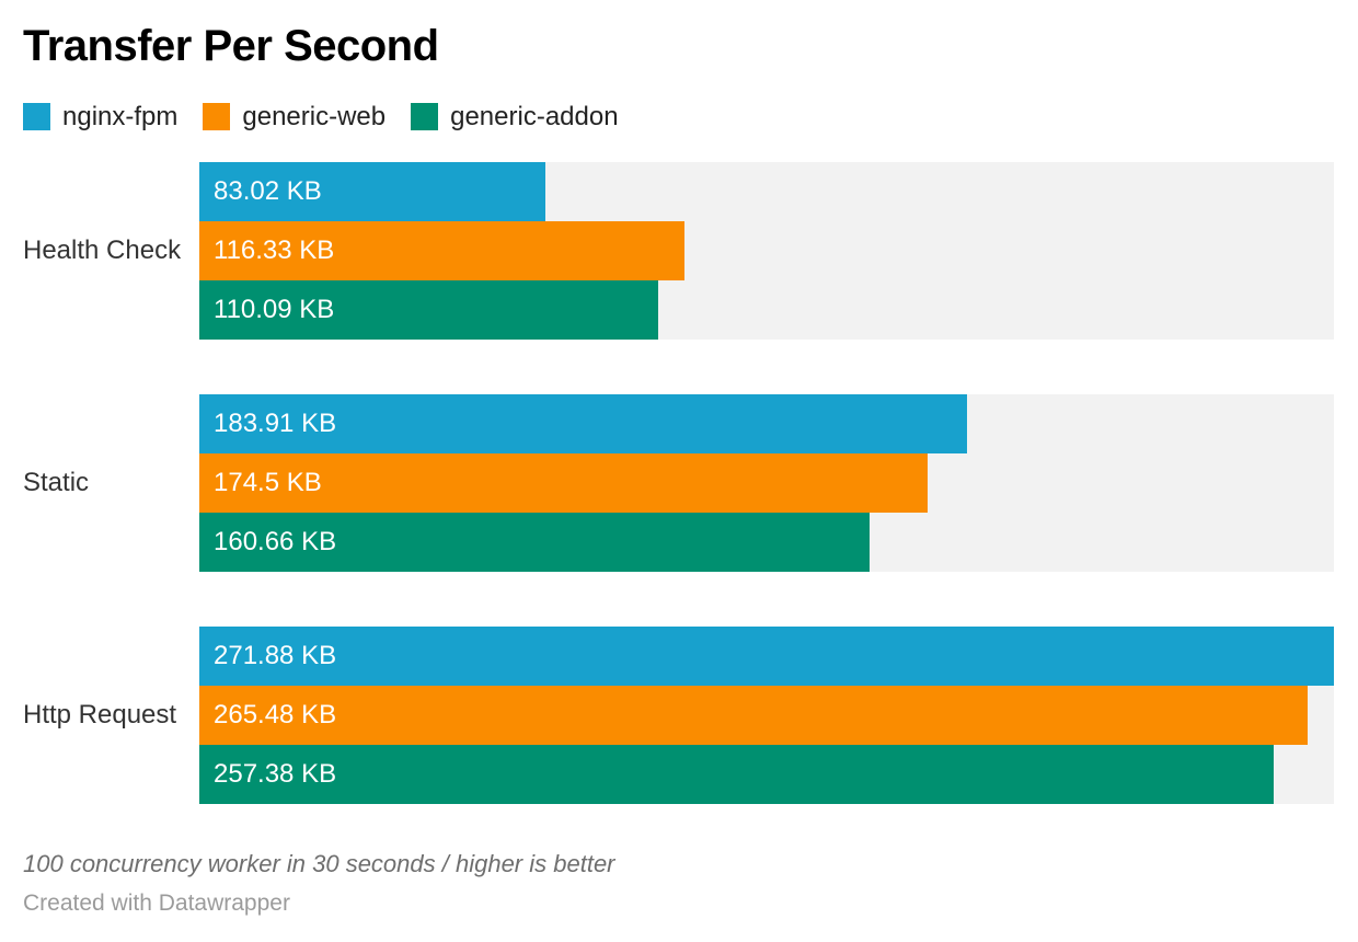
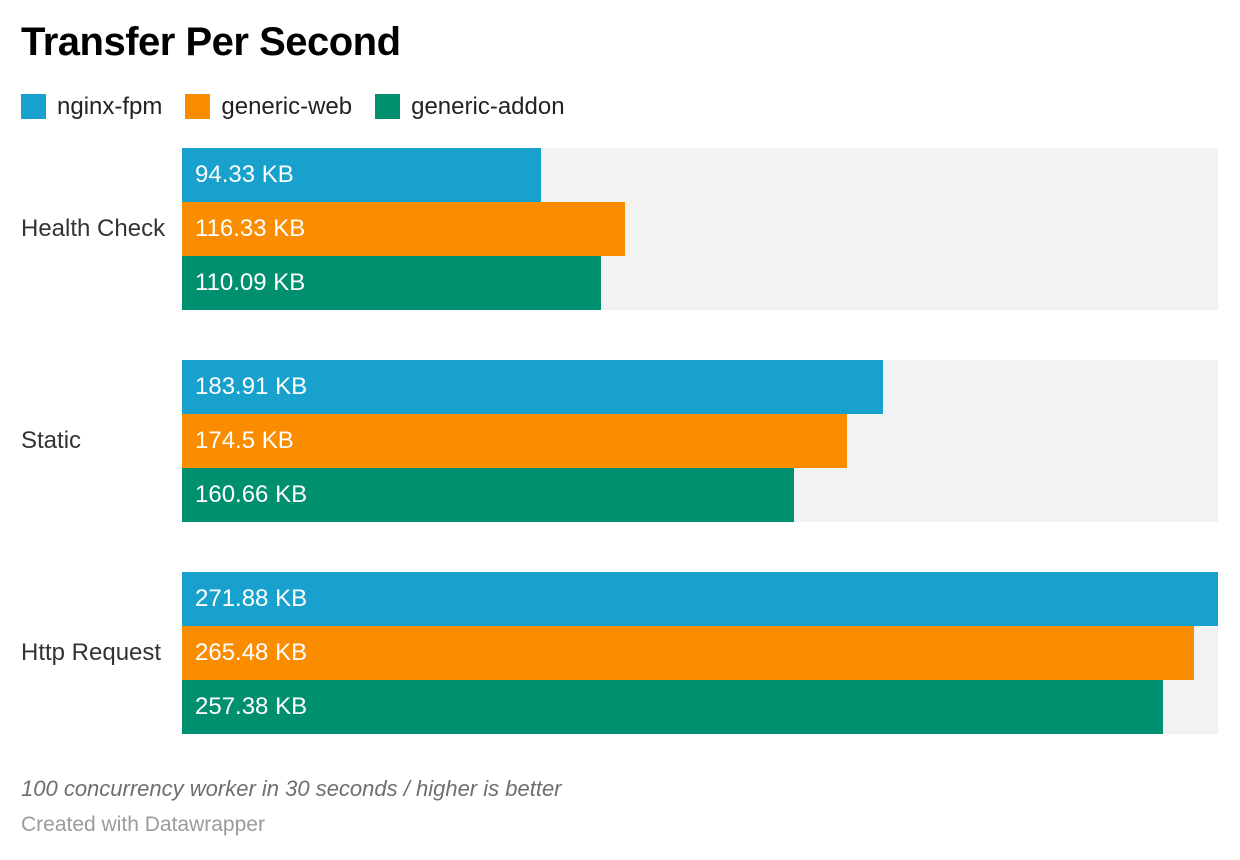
nginx-fpm/Health Check: 83.02 -> 94.33
